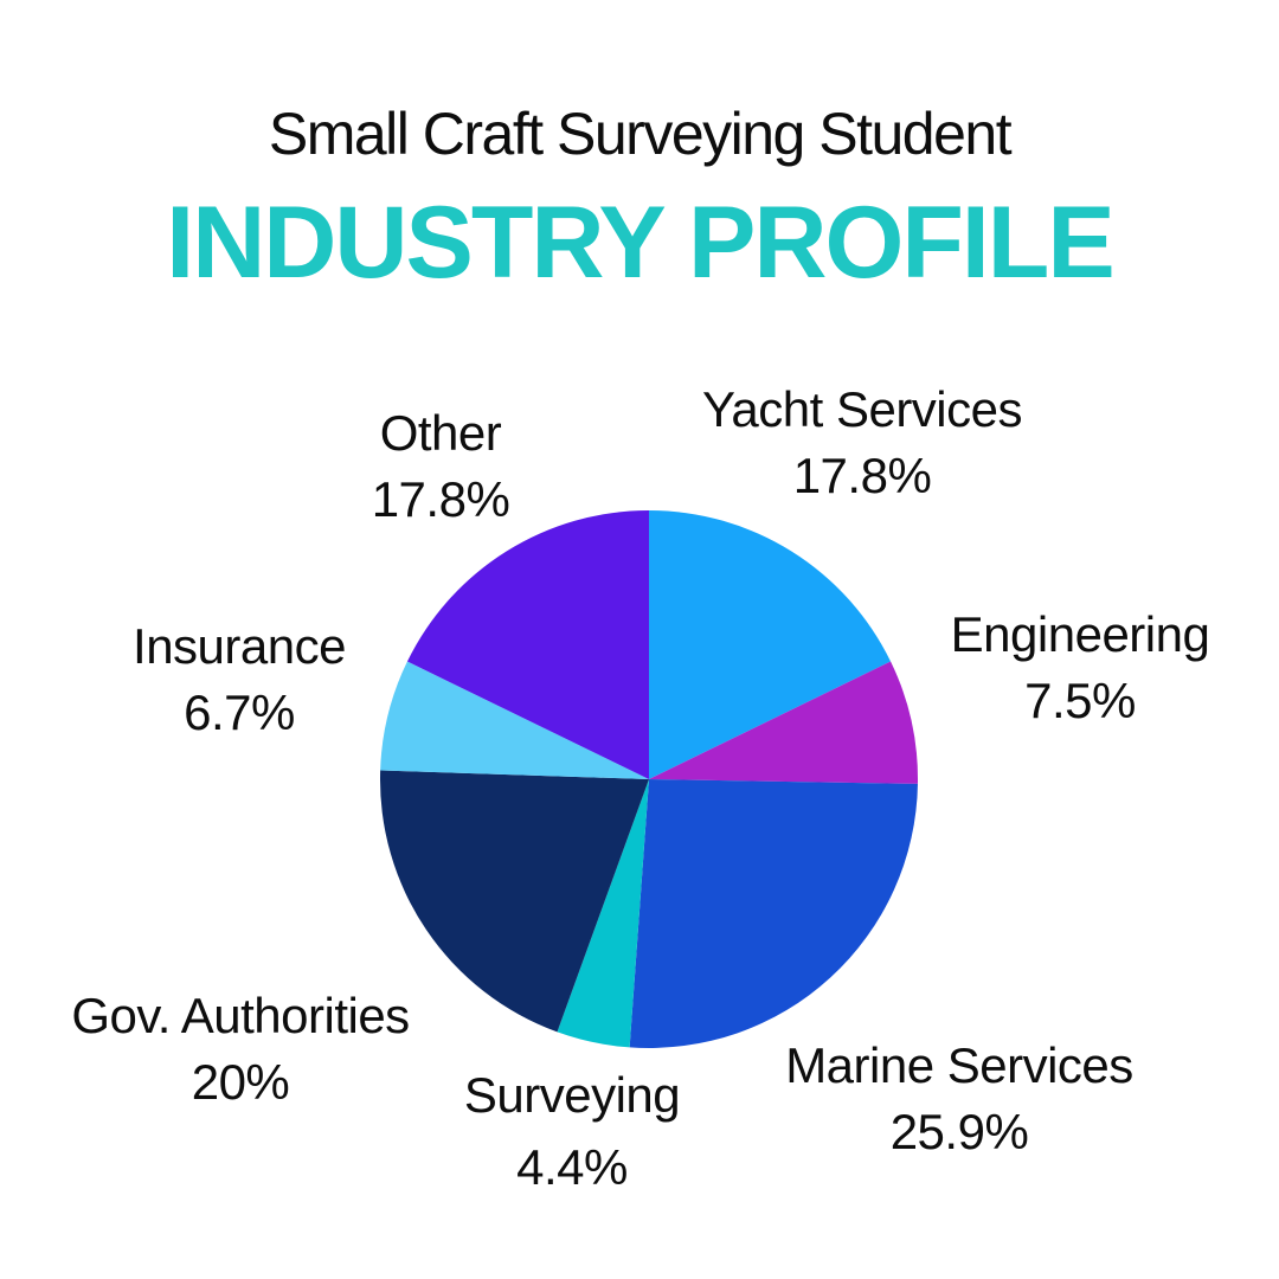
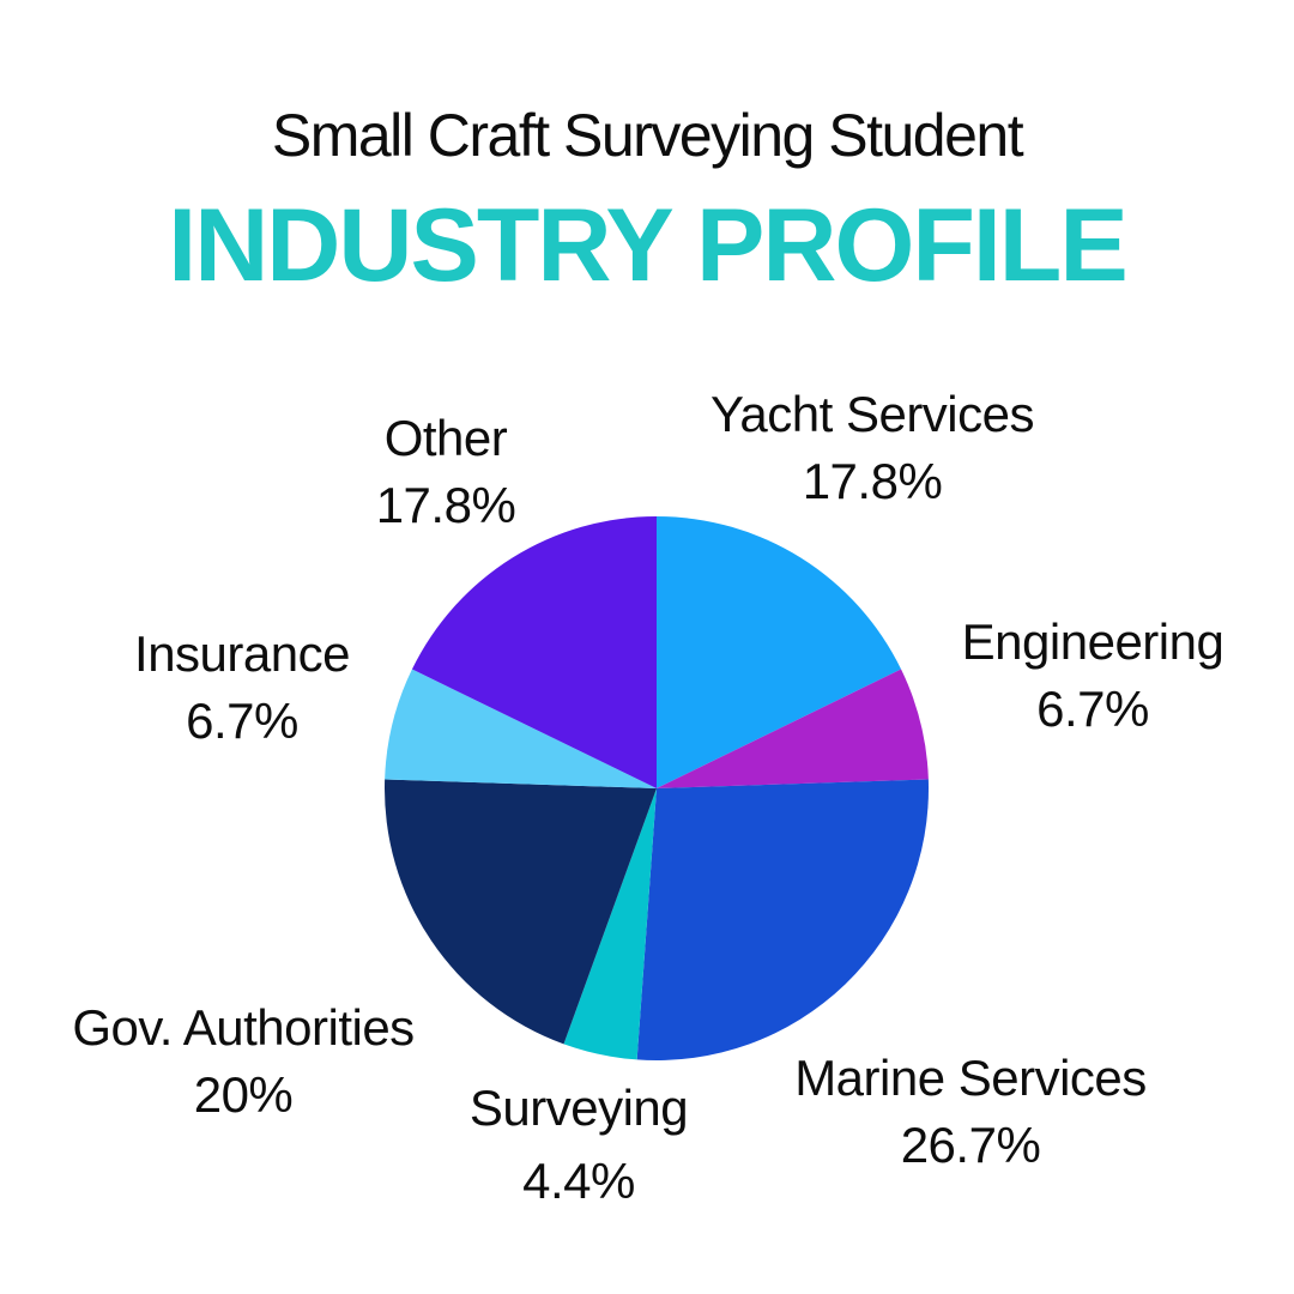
Engineering: 7.5% -> 6.7%
Marine Services: 25.9% -> 26.7%
